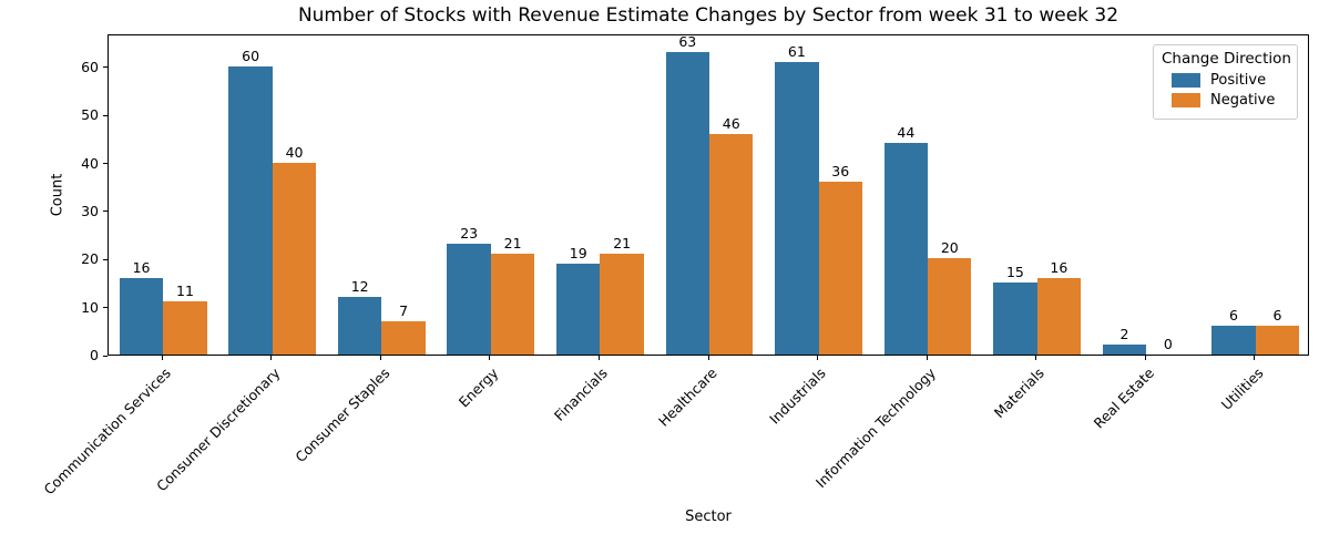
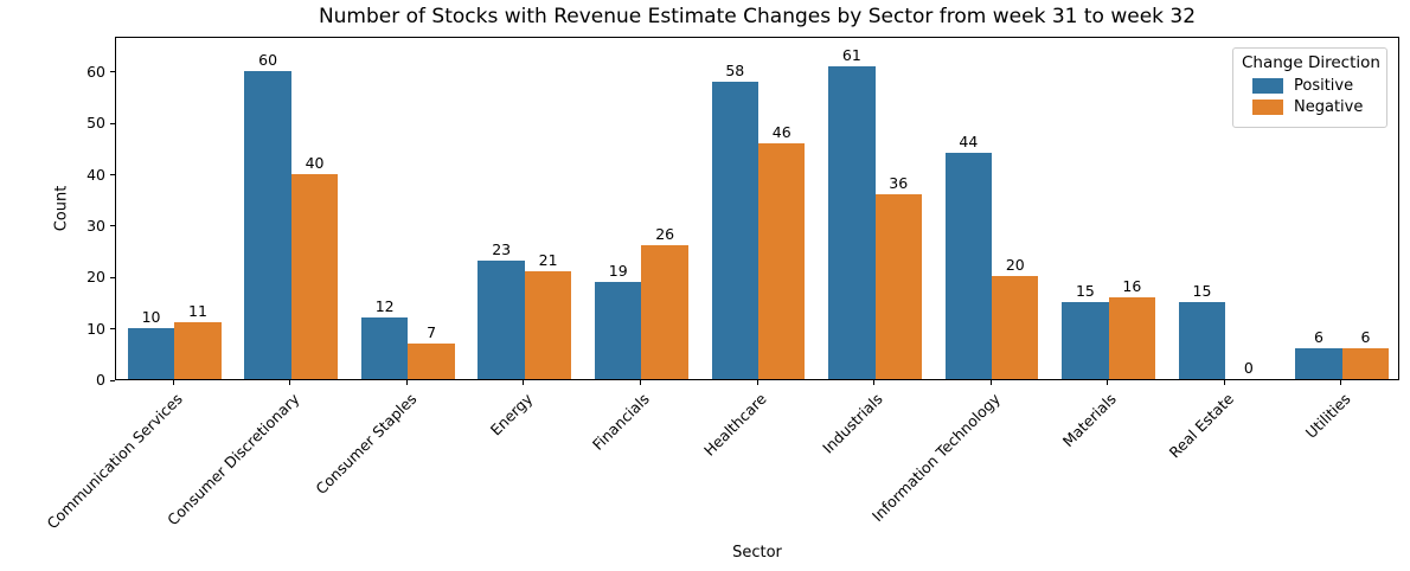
Positive/Communication Services: 16 -> 10
Negative/Financials: 21 -> 26
Positive/Healthcare: 63 -> 58
Positive/Real Estate: 2 -> 15
